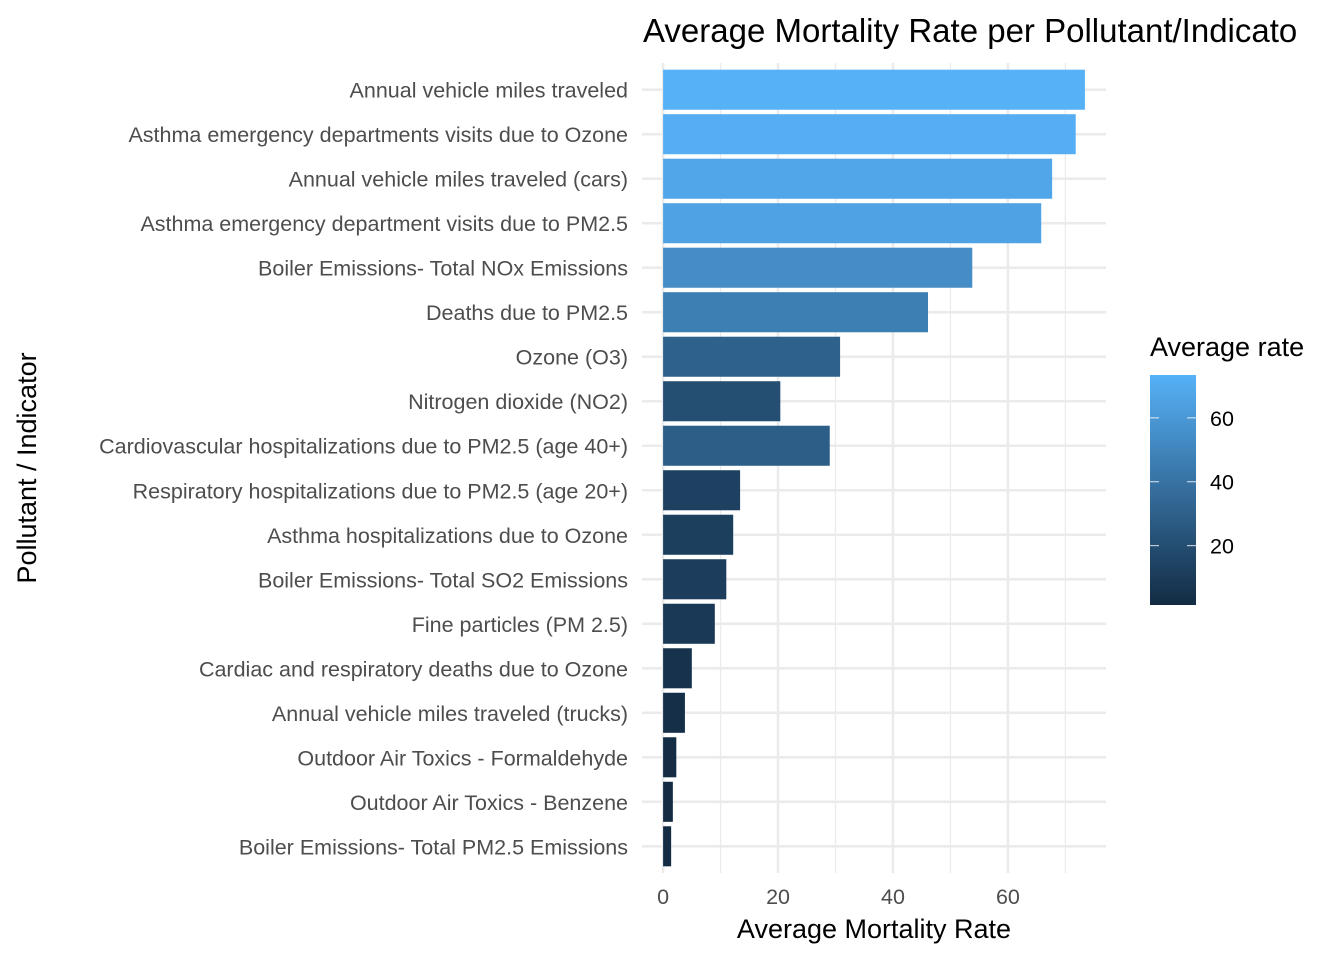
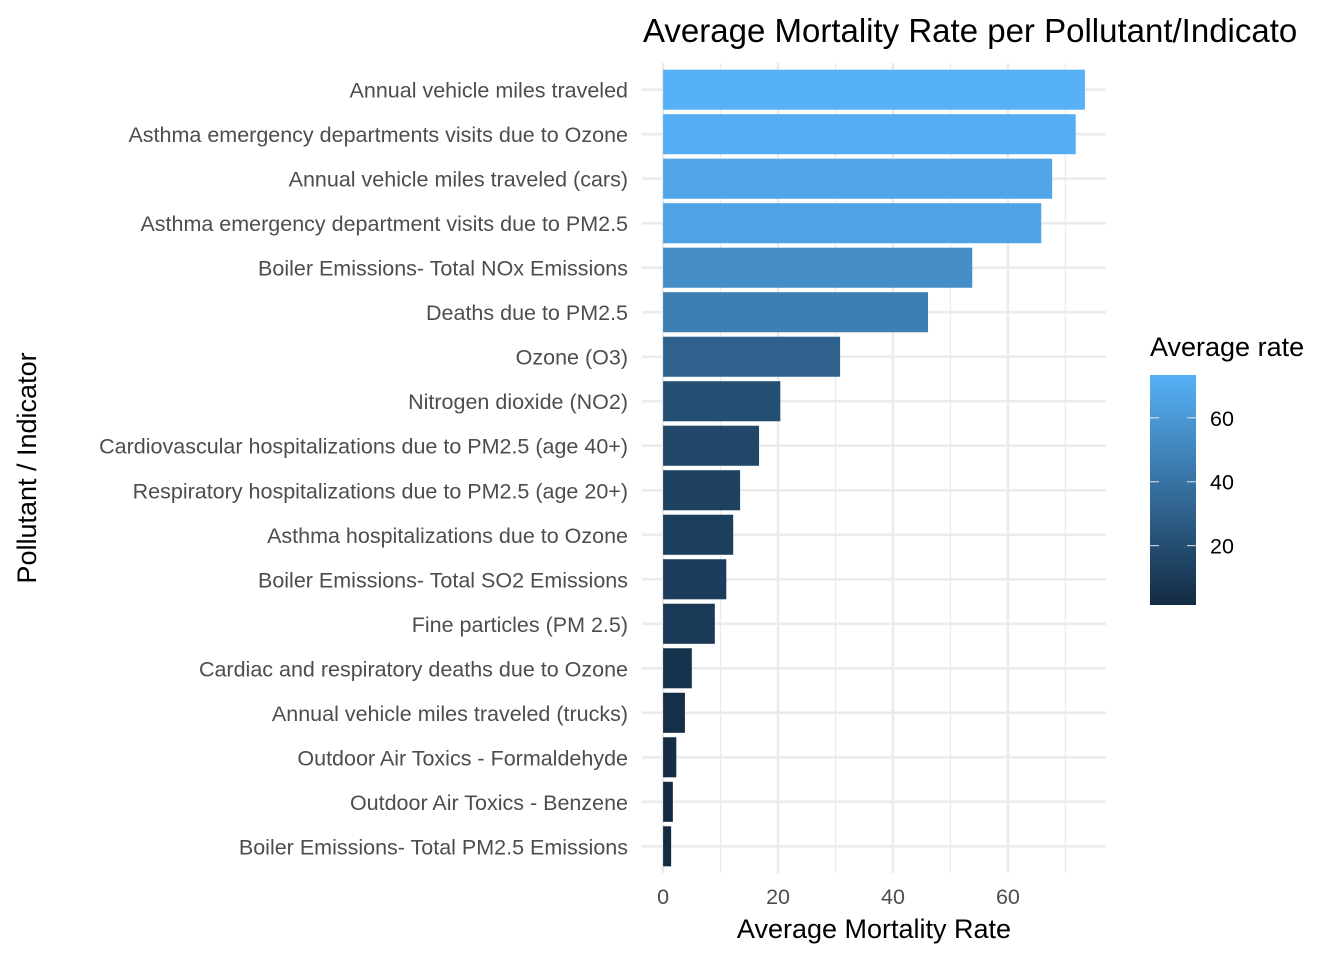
Cardiovascular hospitalizations due to PM2.5 (age 40+): 29 -> 17
